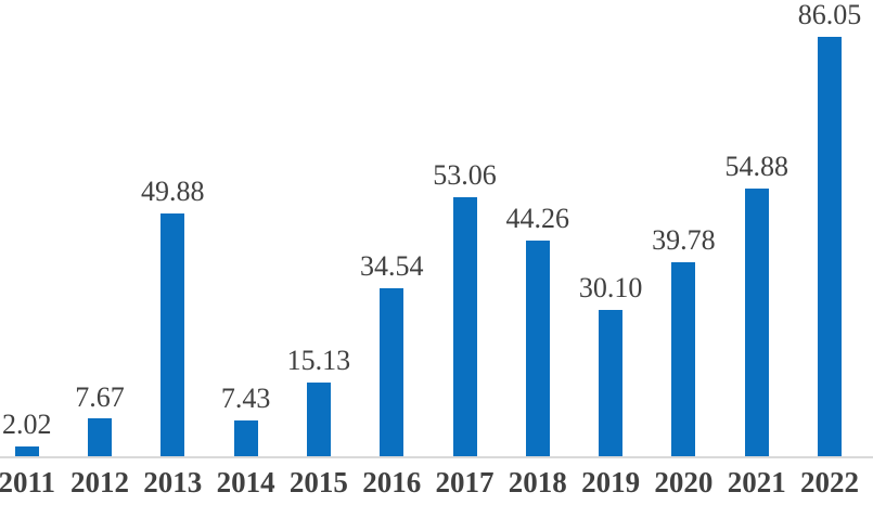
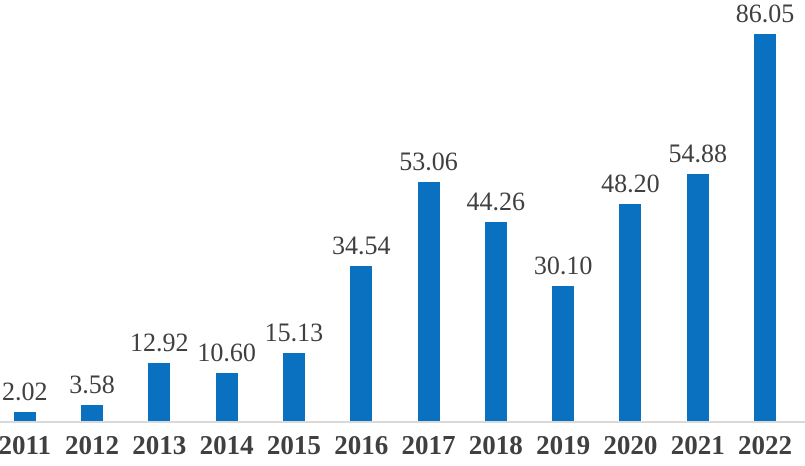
2012: 7.67 -> 3.58
2013: 49.88 -> 12.92
2014: 7.43 -> 10.60
2020: 39.78 -> 48.20
